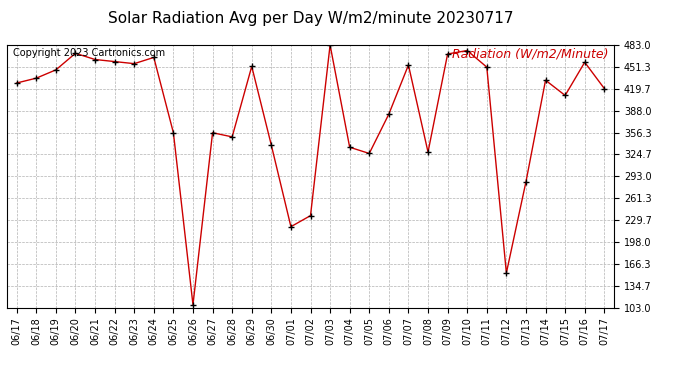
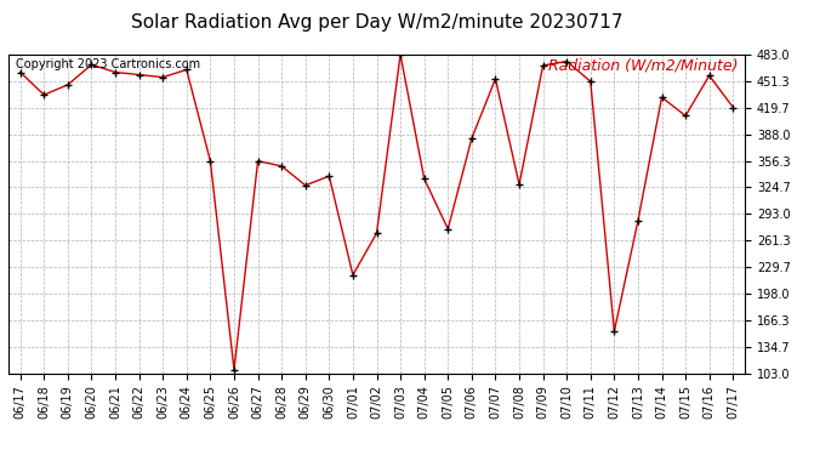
06/17: 428 -> 462
06/29: 452 -> 327
07/02: 236 -> 270
07/05: 326 -> 275
